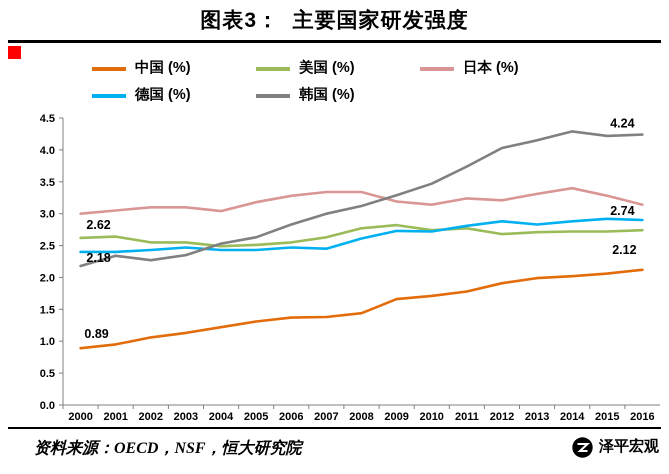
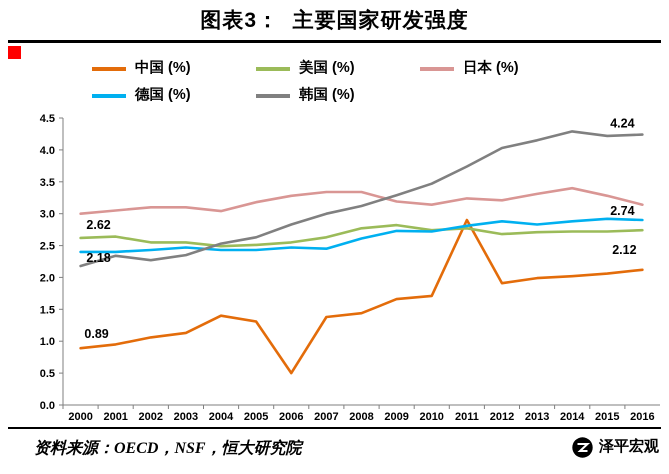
中国 (%)/2004: 1.2 -> 1.4
中国 (%)/2006: 1.4 -> 0.5
中国 (%)/2011: 1.8 -> 2.9
